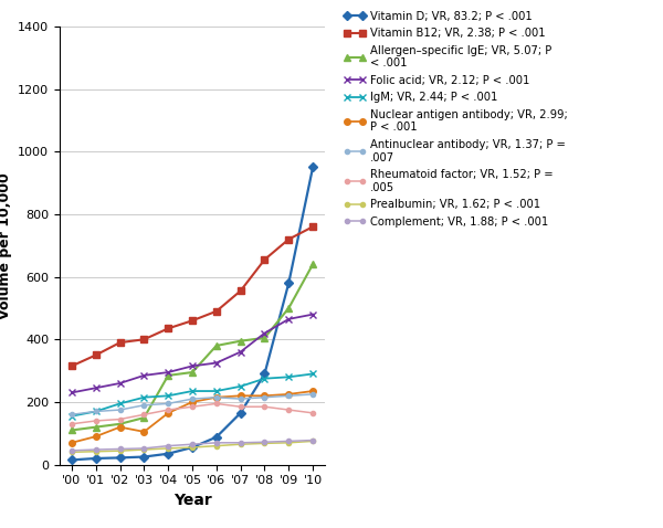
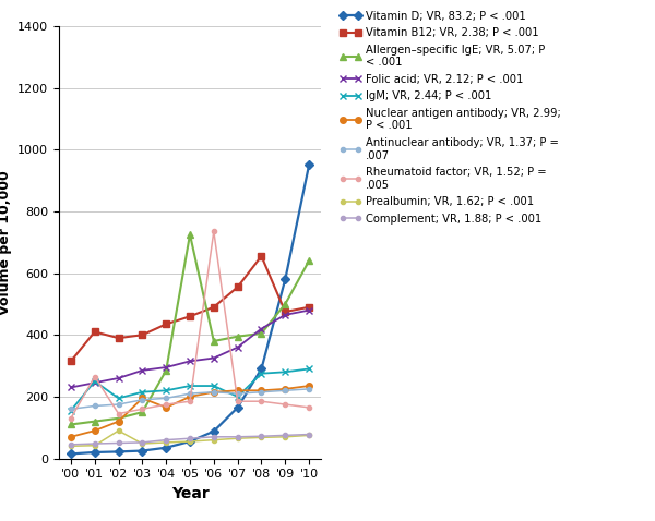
Vitamin B12; VR, 2.38; P < .001/'01: 350 -> 410
IgM; VR, 2.44; P < .001/'01: 170 -> 250
Rheumatoid factor; VR, 1.52; P = .005/'01: 140 -> 265
Prealbumin; VR, 1.62; P < .001/'02: 44 -> 90
Nuclear antigen antibody; VR, 2.99; P < .001/'03: 105 -> 195
Allergen–specific IgE; VR, 5.07; P < .001/'05: 295 -> 725
Rheumatoid factor; VR, 1.52; P = .005/'06: 195 -> 735
IgM; VR, 2.44; P < .001/'07: 250 -> 200
Vitamin B12; VR, 2.38; P < .001/'09: 720 -> 475
Vitamin B12; VR, 2.38; P < .001/'10: 760 -> 490
